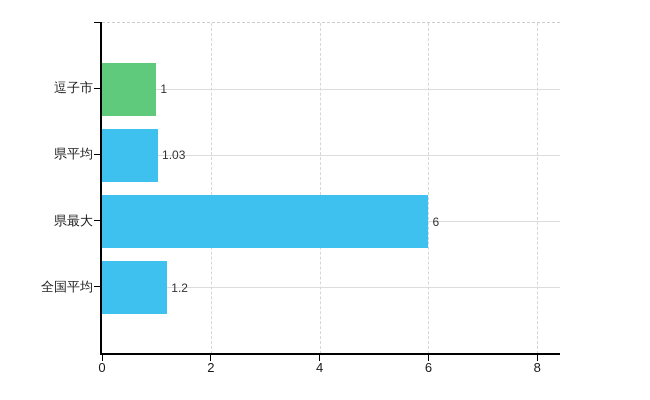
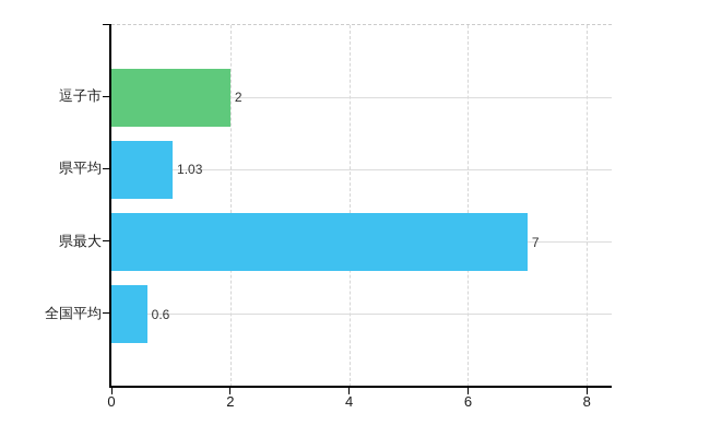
逗子市: 1 -> 2
県最大: 6 -> 7
全国平均: 1.2 -> 0.6
